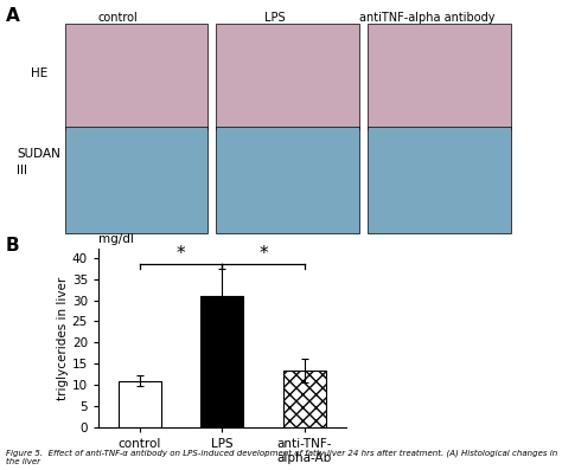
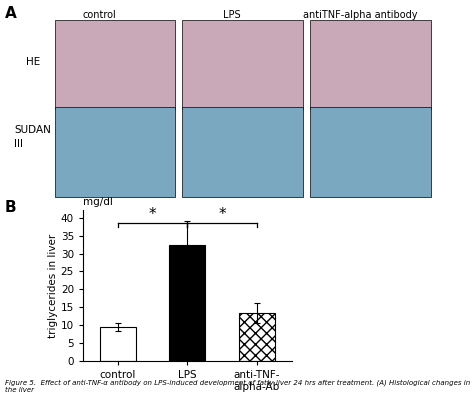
control: 11.0 -> 9.5
LPS: 31.0 -> 32.5
